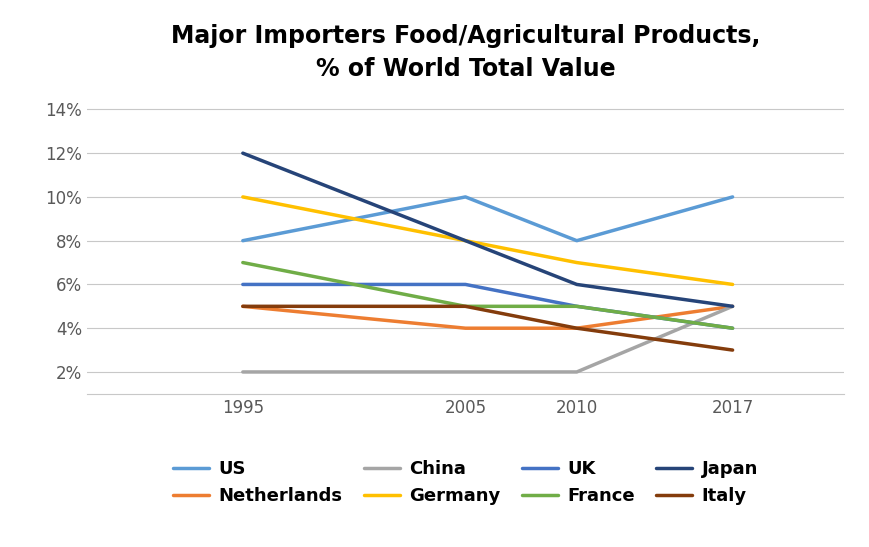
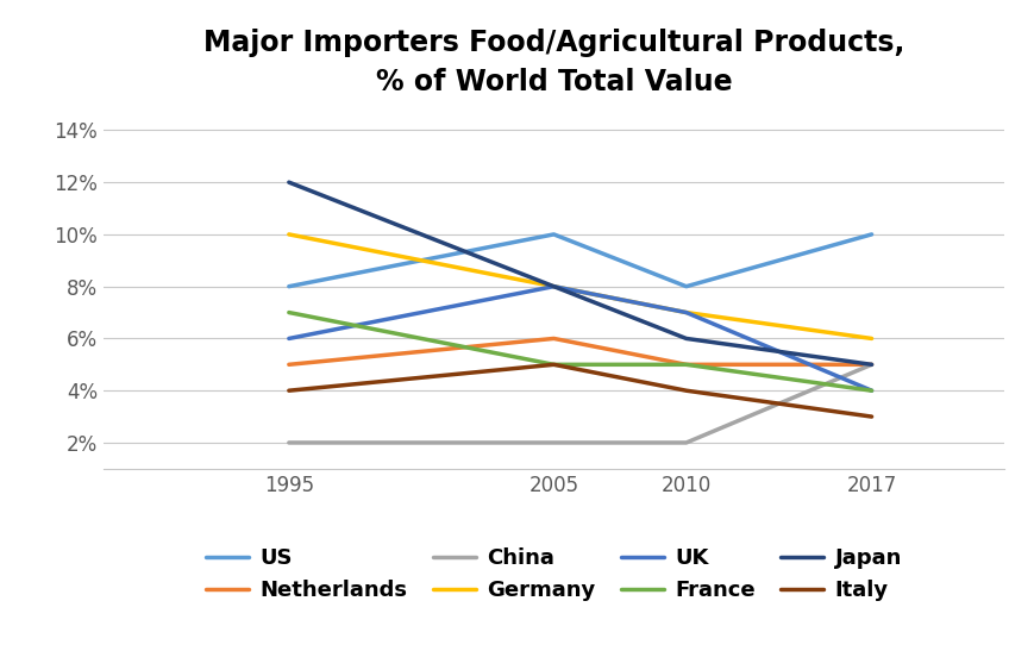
Italy/1995: 5% -> 4%
Netherlands/2005: 4% -> 6%
UK/2005: 6% -> 8%
Netherlands/2010: 4% -> 5%
UK/2010: 5% -> 7%
